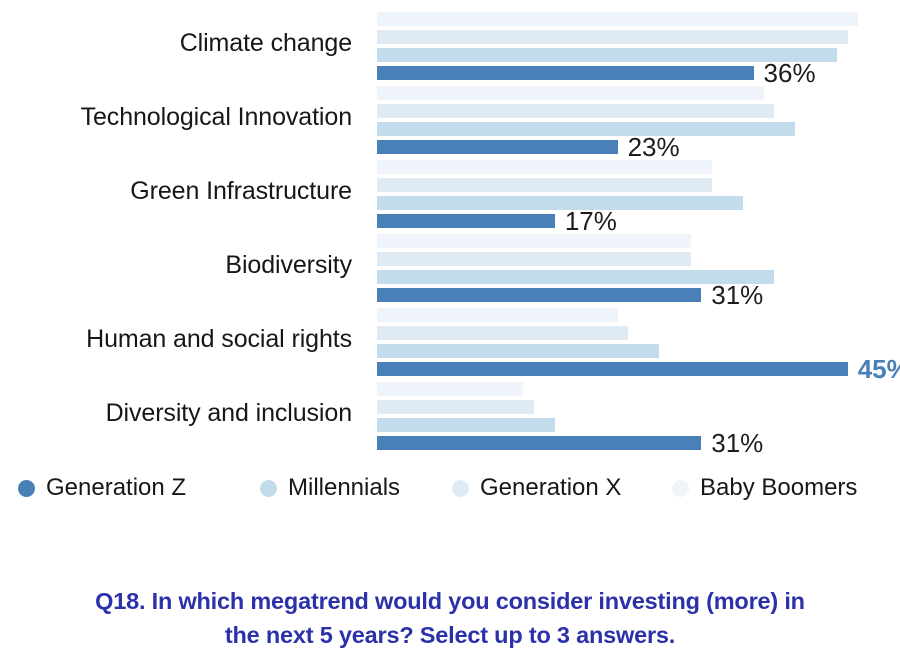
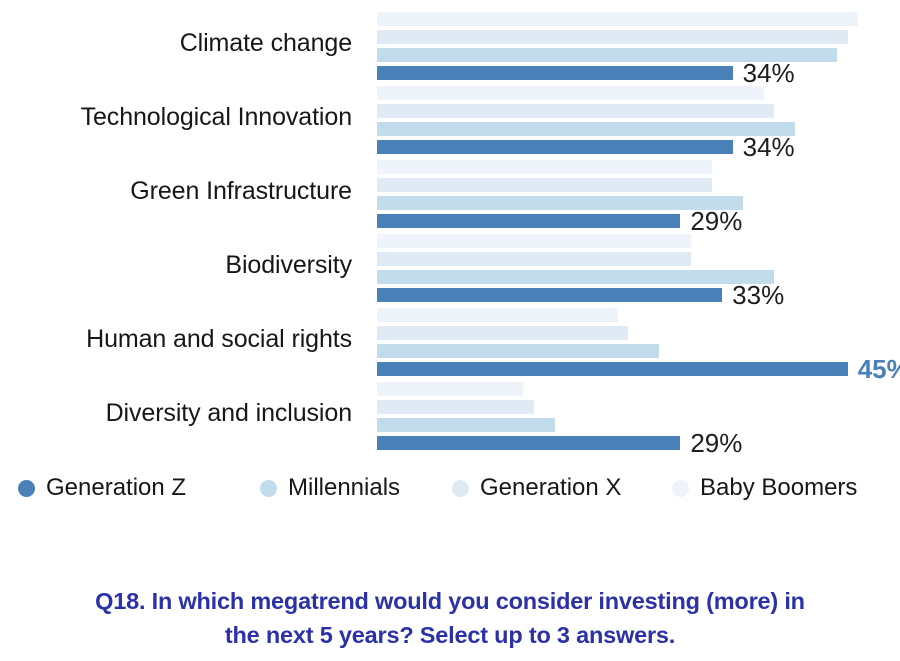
Generation Z/Climate change: 36% -> 34%
Generation Z/Technological Innovation: 23% -> 34%
Generation Z/Green Infrastructure: 17% -> 29%
Generation Z/Biodiversity: 31% -> 33%
Generation Z/Diversity and inclusion: 31% -> 29%
